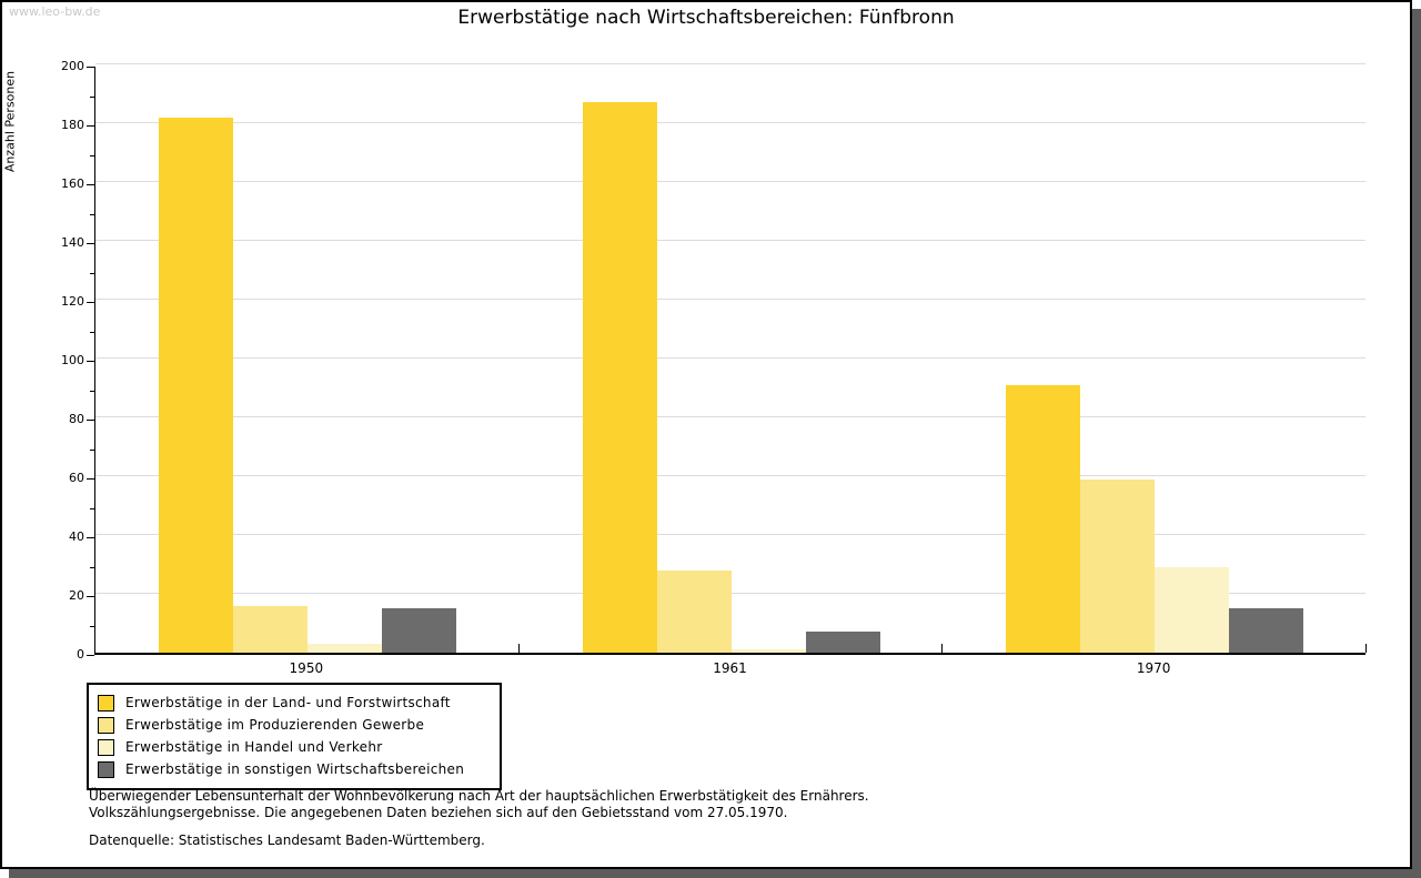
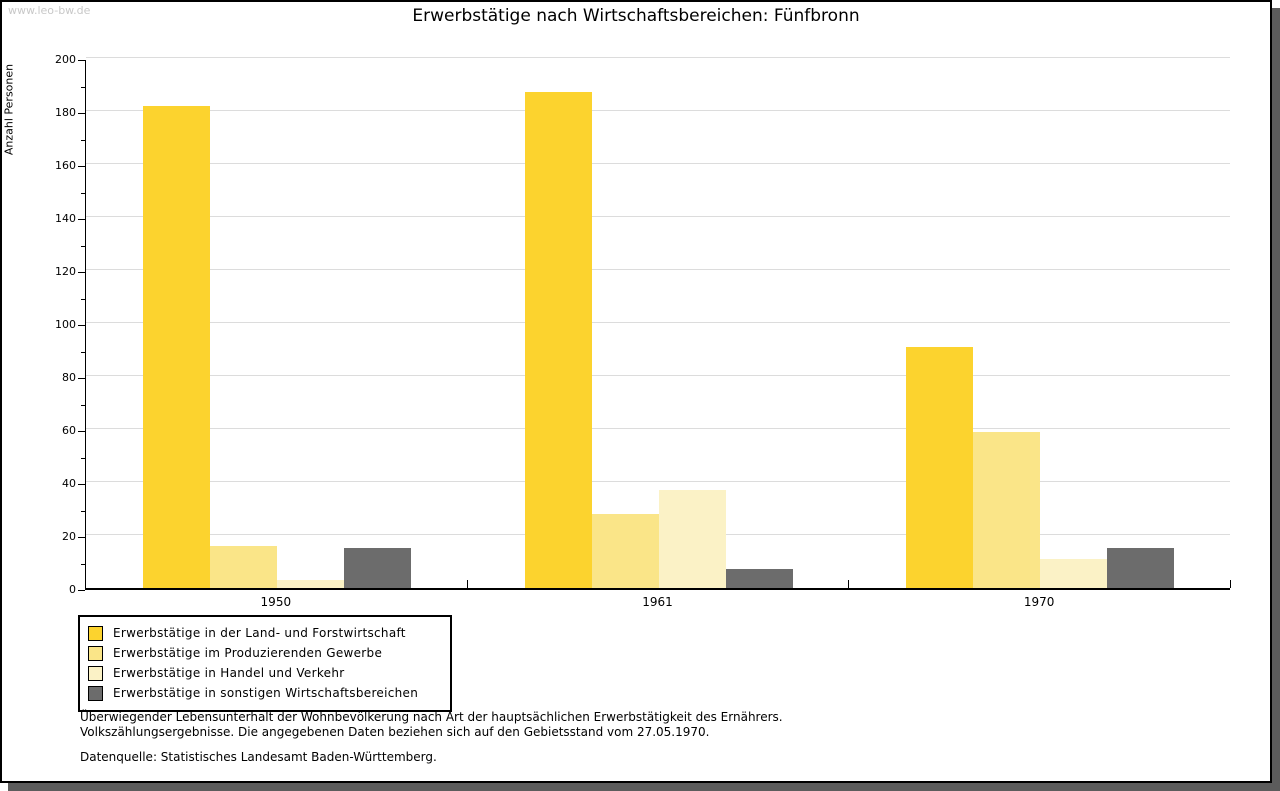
Erwerbstätige in Handel und Verkehr/1961: 1 -> 37
Erwerbstätige in Handel und Verkehr/1970: 29 -> 11
